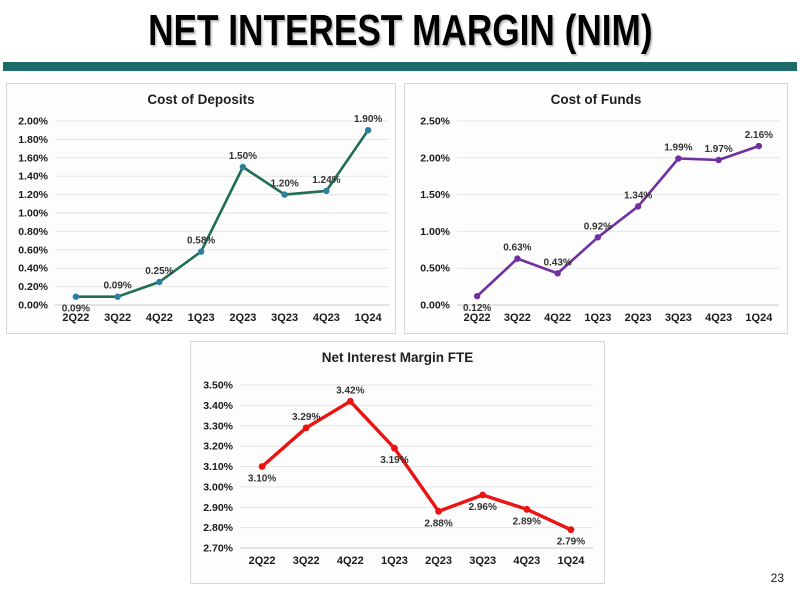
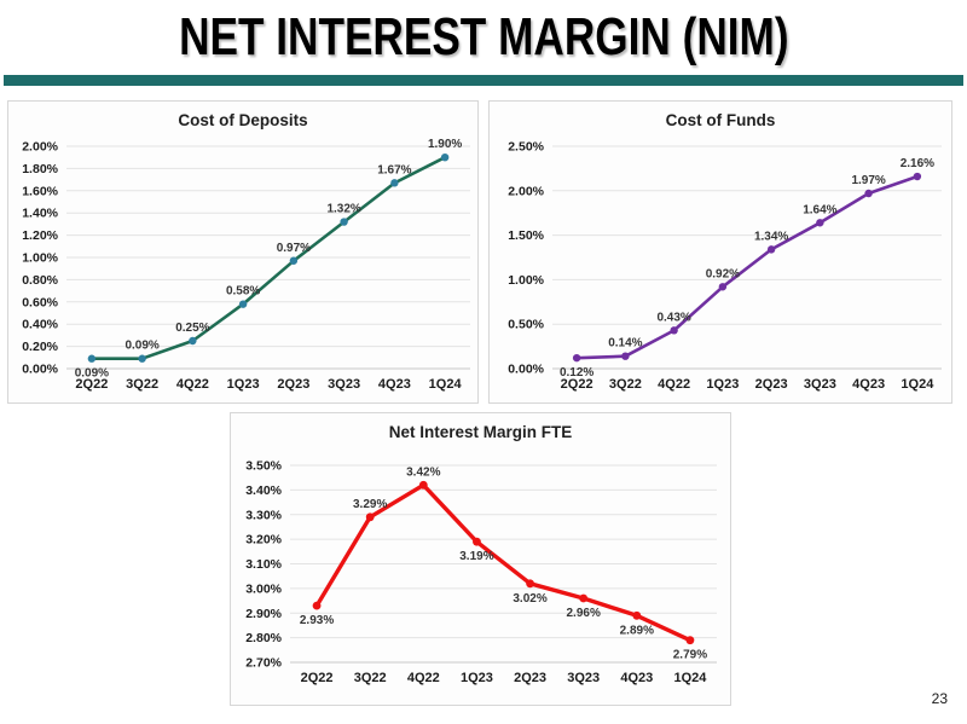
Cost of Deposits/2Q23: 1.50% -> 0.97%
Cost of Deposits/3Q23: 1.20% -> 1.32%
Cost of Deposits/4Q23: 1.24% -> 1.67%
Cost of Funds/3Q22: 0.63% -> 0.14%
Cost of Funds/3Q23: 1.99% -> 1.64%
Net Interest Margin FTE/2Q22: 3.10% -> 2.93%
Net Interest Margin FTE/2Q23: 2.88% -> 3.02%
